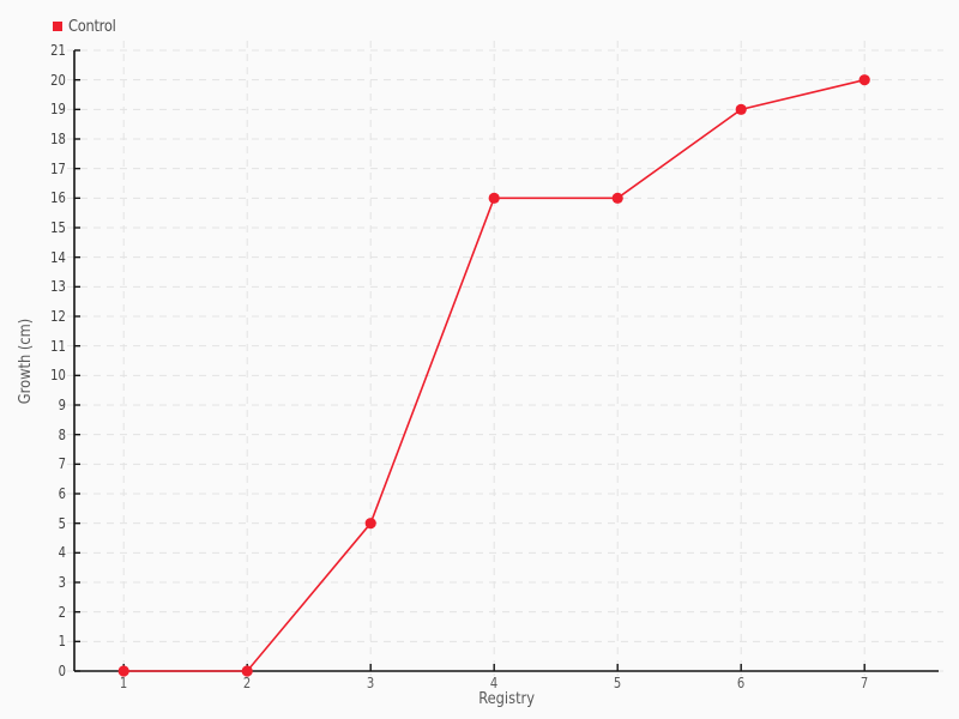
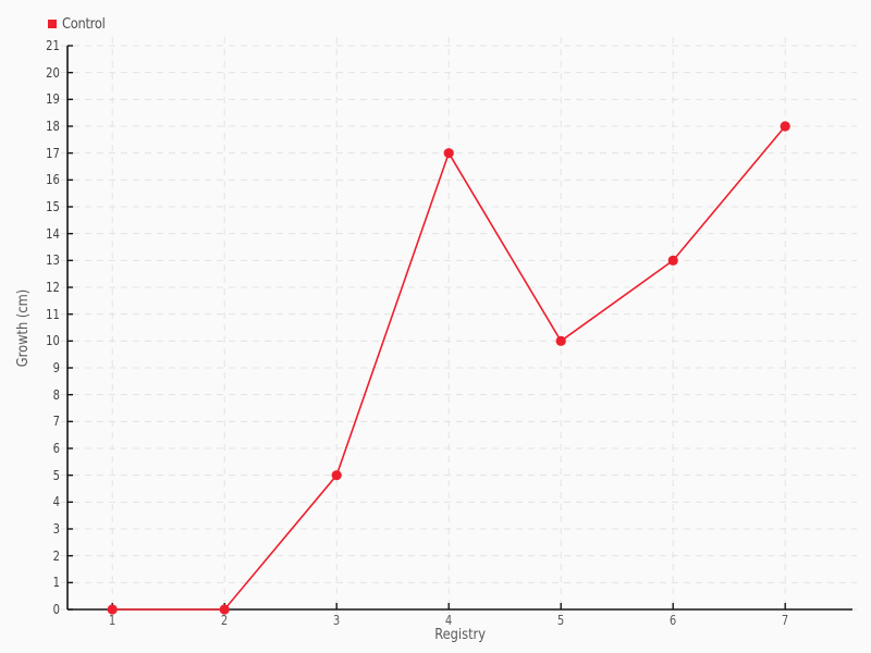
4: 16 -> 17
5: 16 -> 10
6: 19 -> 13
7: 20 -> 18
